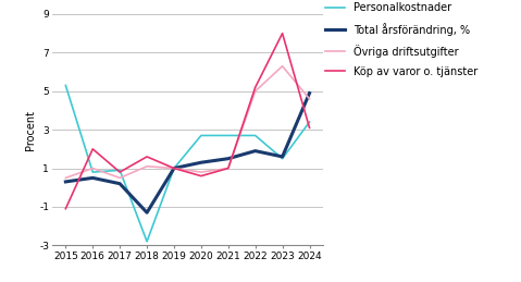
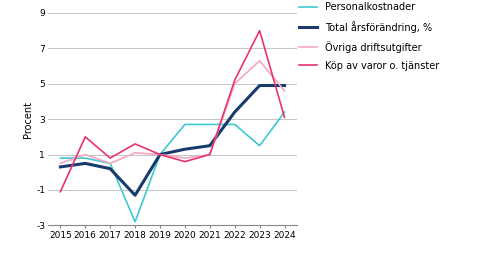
Personalkostnader/2015: 5.3 -> 0.8
Personalkostnader/2017: 0.9 -> 0.5
Total årsförändring, %/2022: 1.9 -> 3.4
Total årsförändring, %/2023: 1.6 -> 4.9
